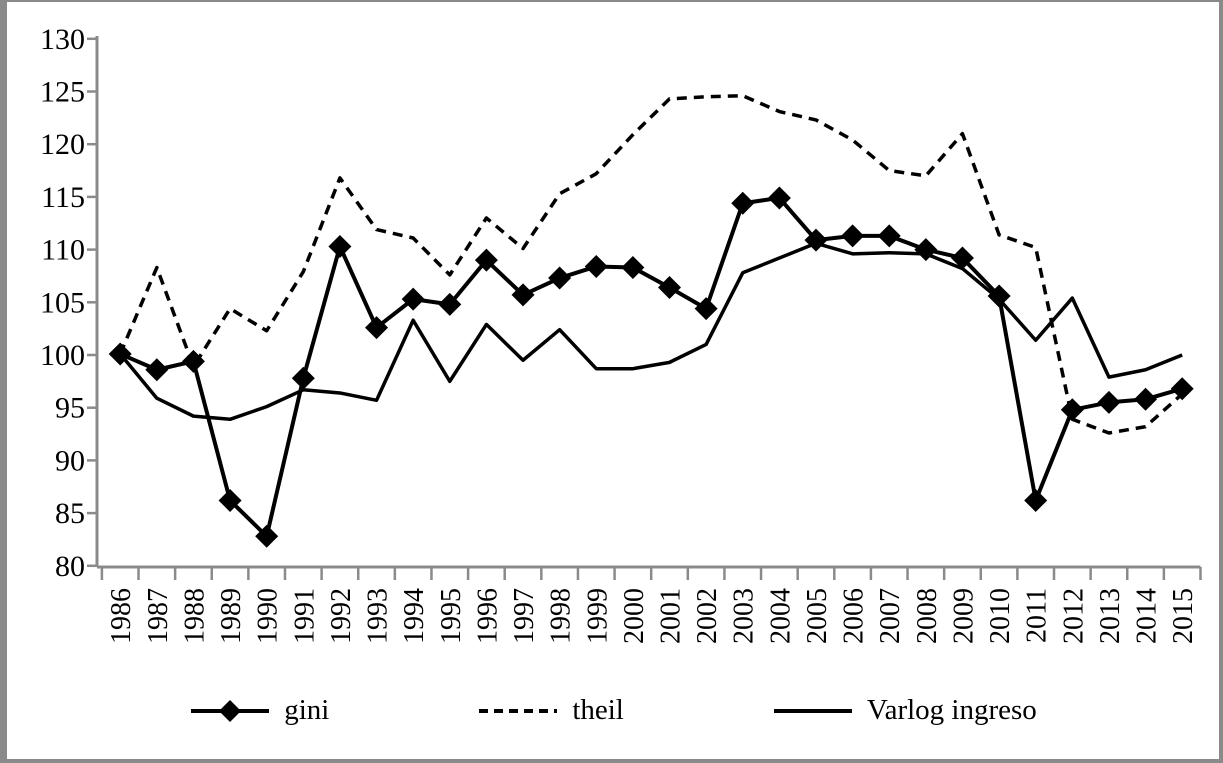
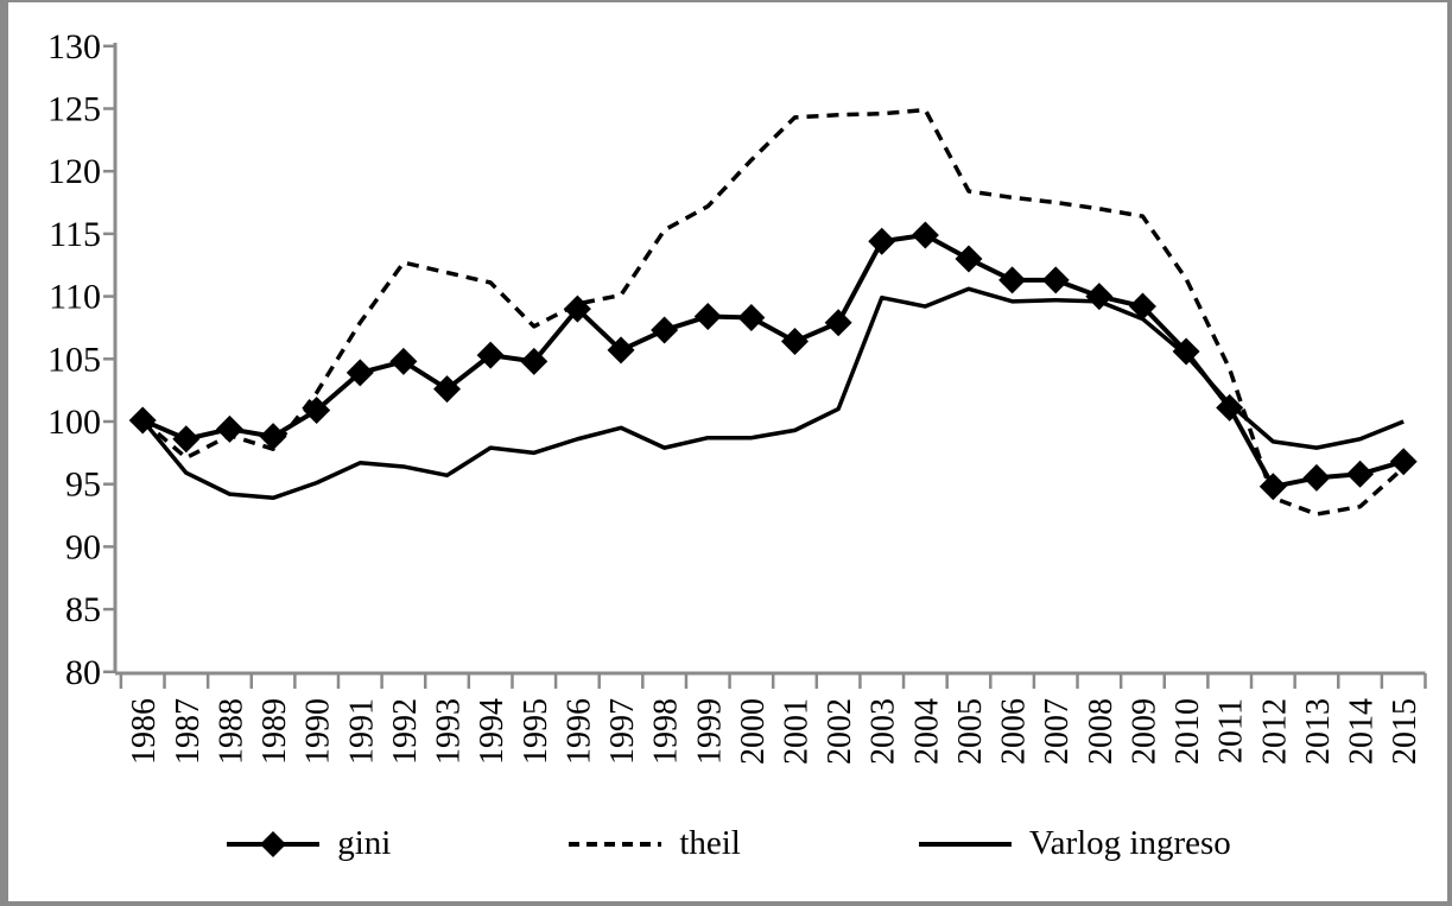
theil/1987: 108.3 -> 97.1
gini/1989: 86.2 -> 98.8
theil/1989: 104.4 -> 97.8
gini/1990: 82.8 -> 100.9
gini/1991: 97.8 -> 103.9
gini/1992: 110.3 -> 104.8
theil/1992: 116.8 -> 112.7
Varlog ingreso/1994: 103.3 -> 97.9
theil/1996: 113.0 -> 109.4
Varlog ingreso/1996: 102.9 -> 98.6
Varlog ingreso/1998: 102.4 -> 97.9
gini/2002: 104.4 -> 107.9
Varlog ingreso/2003: 107.8 -> 109.9
theil/2004: 123.1 -> 124.9
gini/2005: 110.9 -> 113.0
theil/2005: 122.3 -> 118.4
theil/2006: 120.4 -> 117.9
theil/2009: 121.0 -> 116.4
gini/2011: 86.2 -> 101.1
theil/2011: 110.2 -> 104.2
Varlog ingreso/2012: 105.4 -> 98.4
